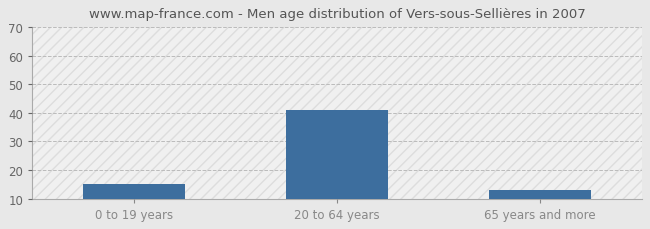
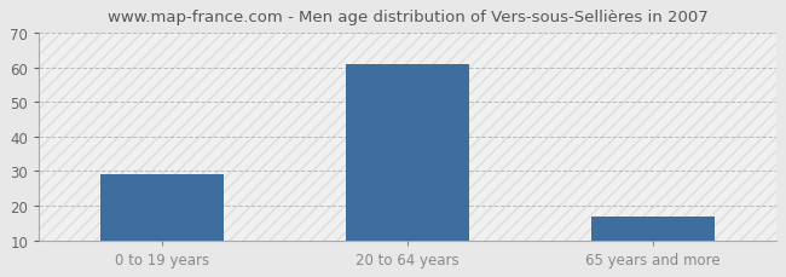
0 to 19 years: 15 -> 29
20 to 64 years: 41 -> 61
65 years and more: 13 -> 17
